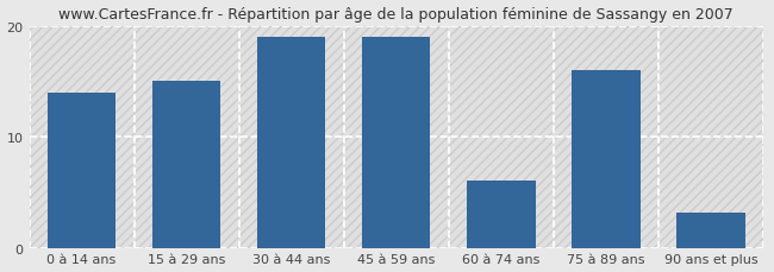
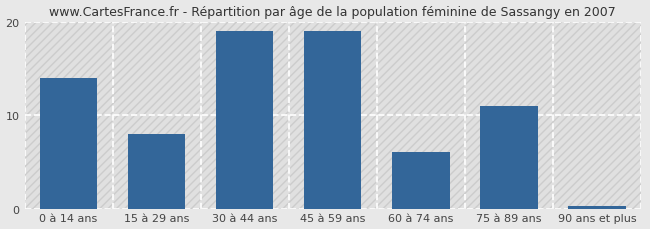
15 à 29 ans: 15.0 -> 8.0
75 à 89 ans: 16.0 -> 11.0
90 ans et plus: 3.2 -> 0.3
